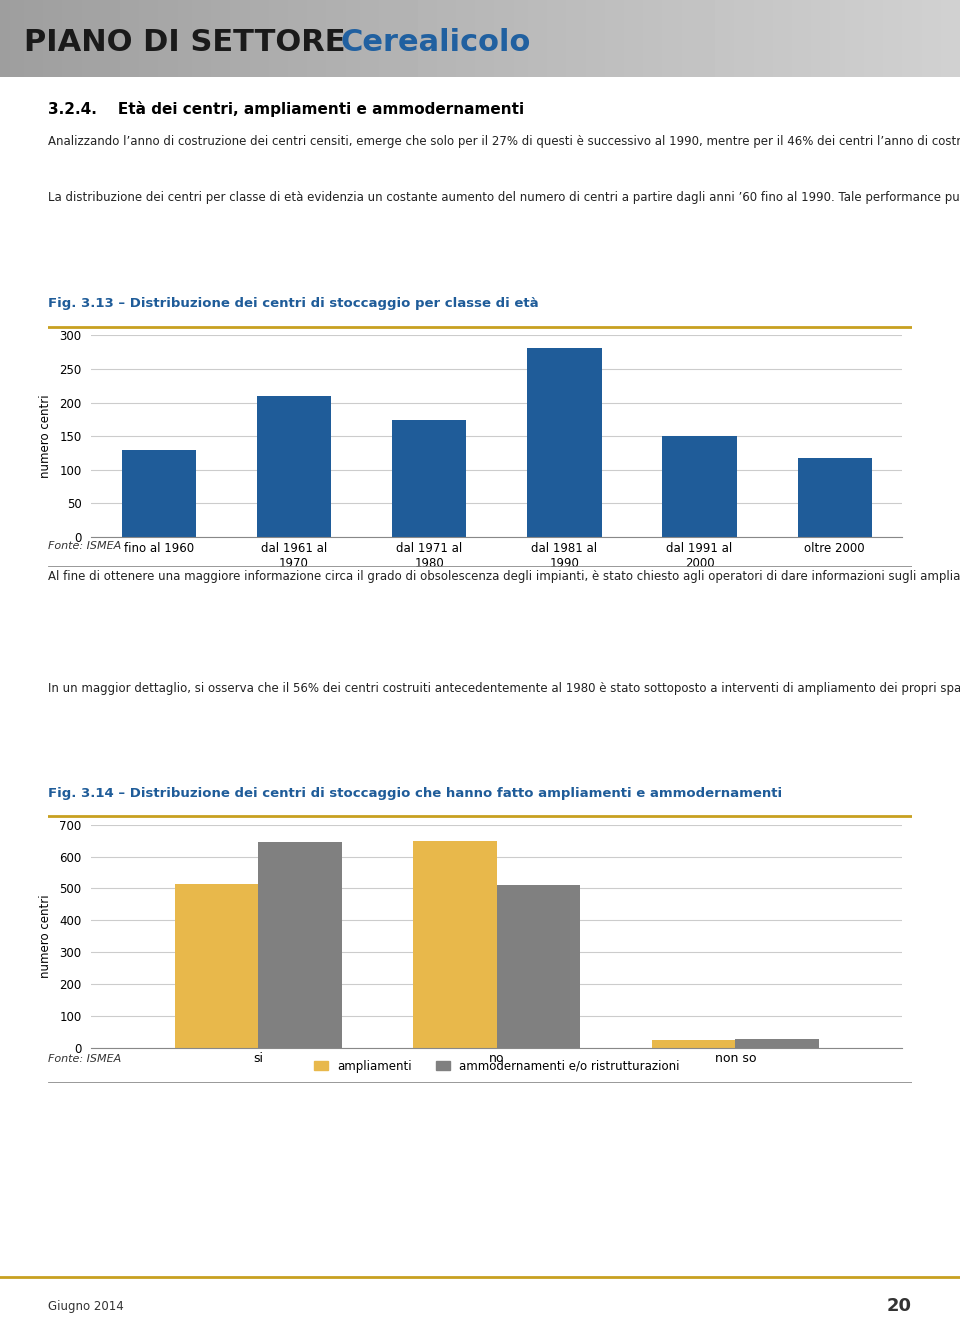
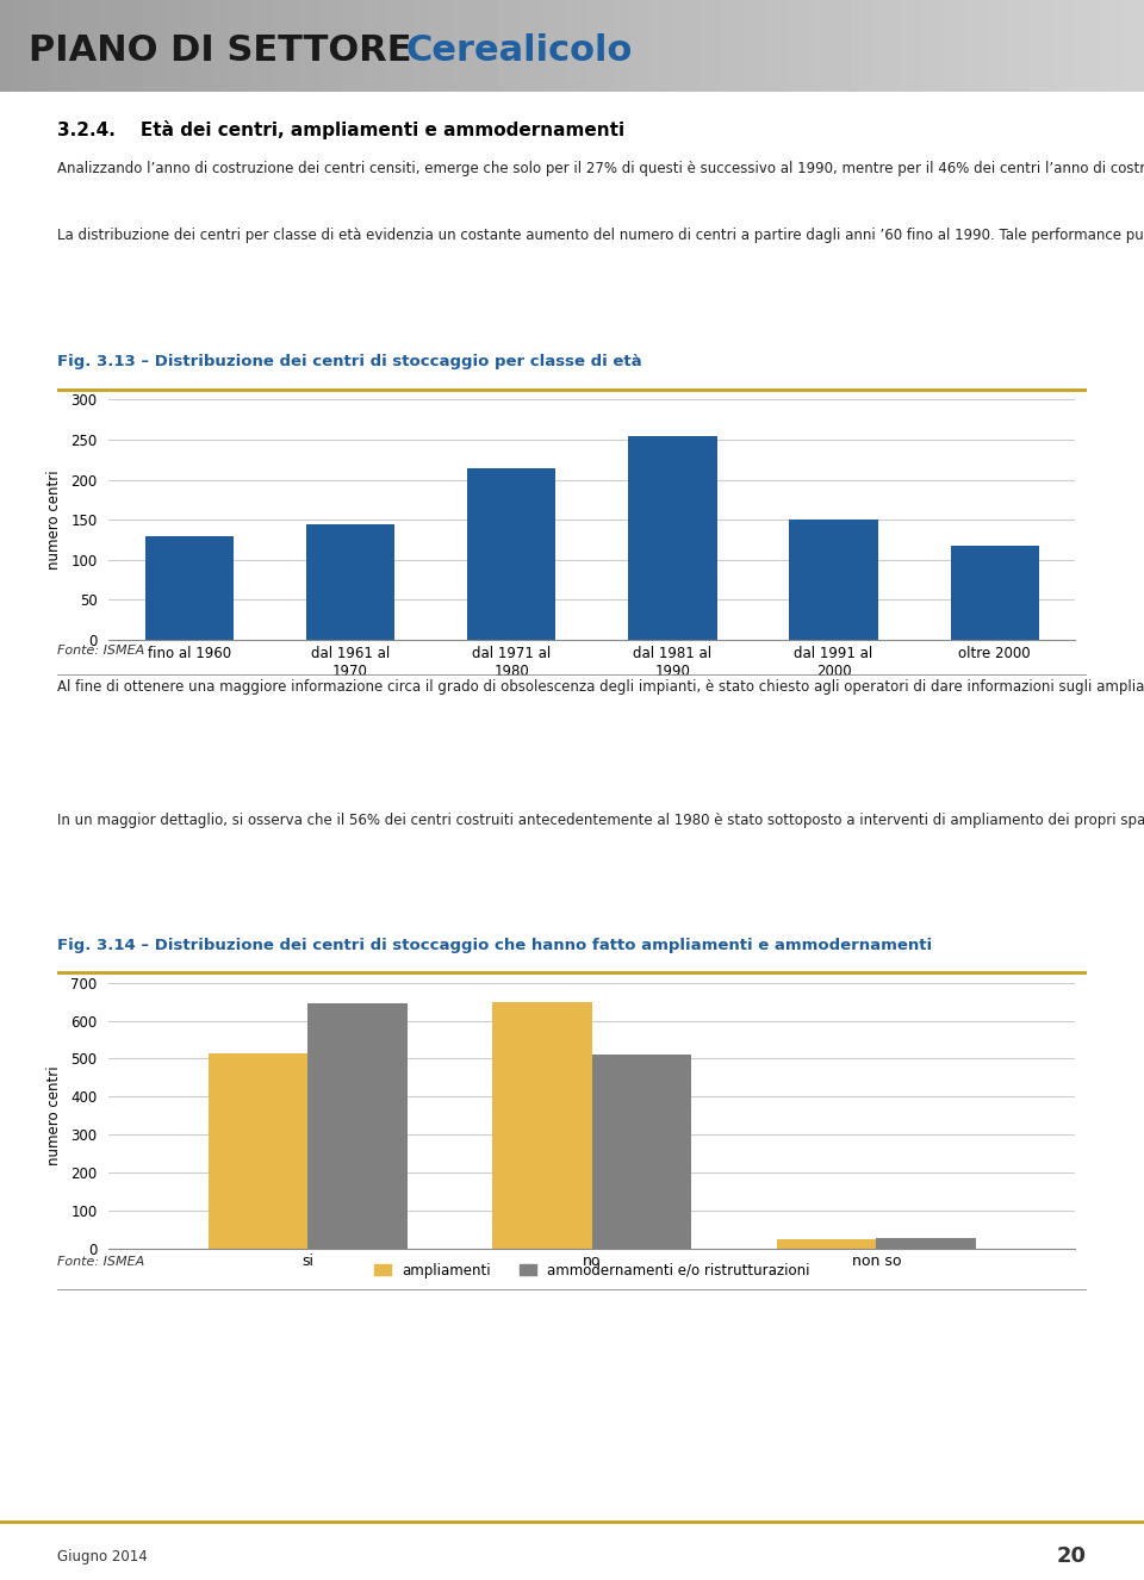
dal 1961 al 1970: 210 -> 144
dal 1971 al 1980: 174 -> 214
dal 1981 al 1990: 282 -> 255
